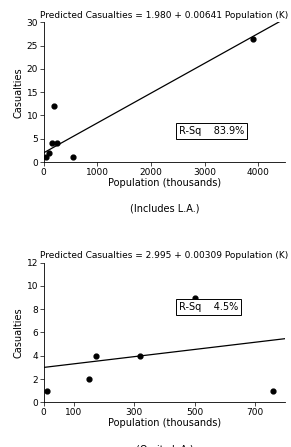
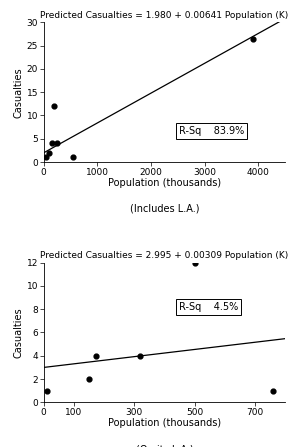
Predicted Casualties = 2.995 + 0.00309 Population (K)/500: 9 -> 12
